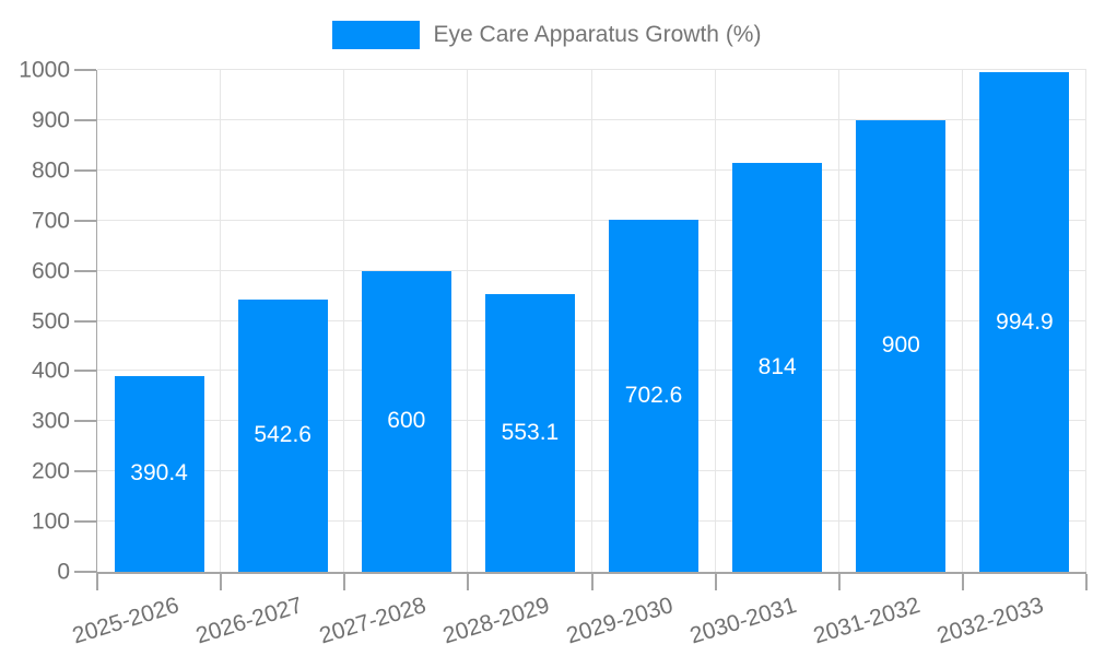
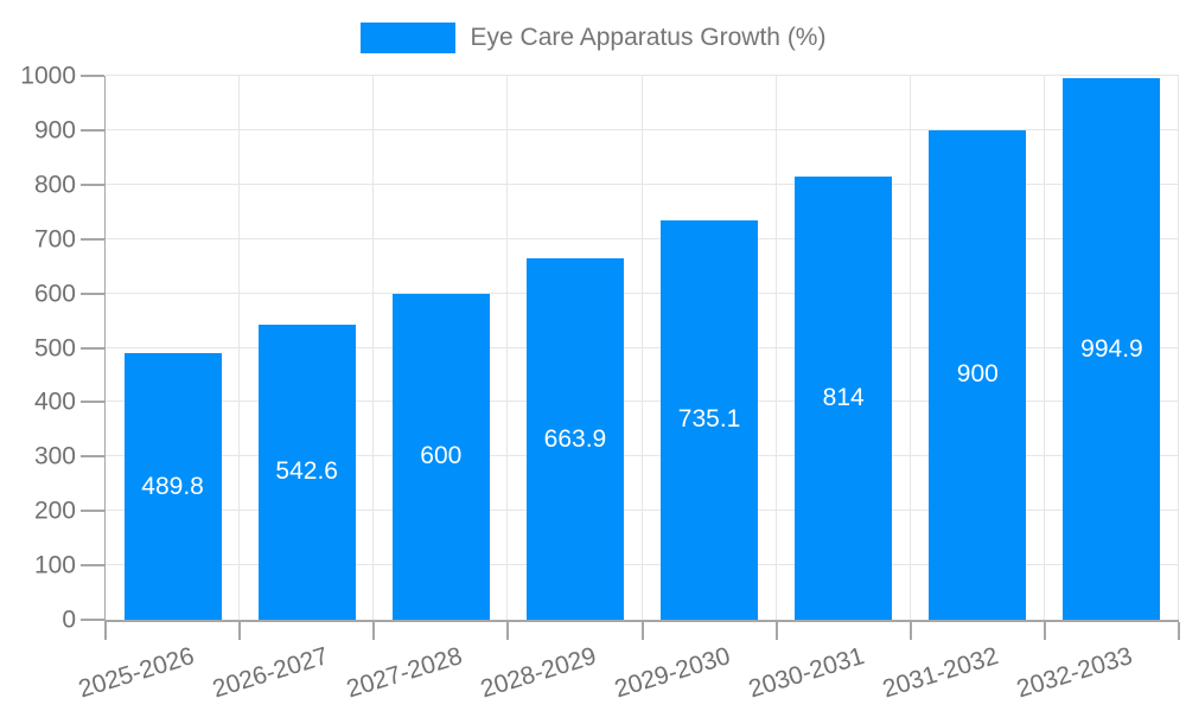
2025-2026: 390.4 -> 489.8
2028-2029: 553.1 -> 663.9
2029-2030: 702.6 -> 735.1
